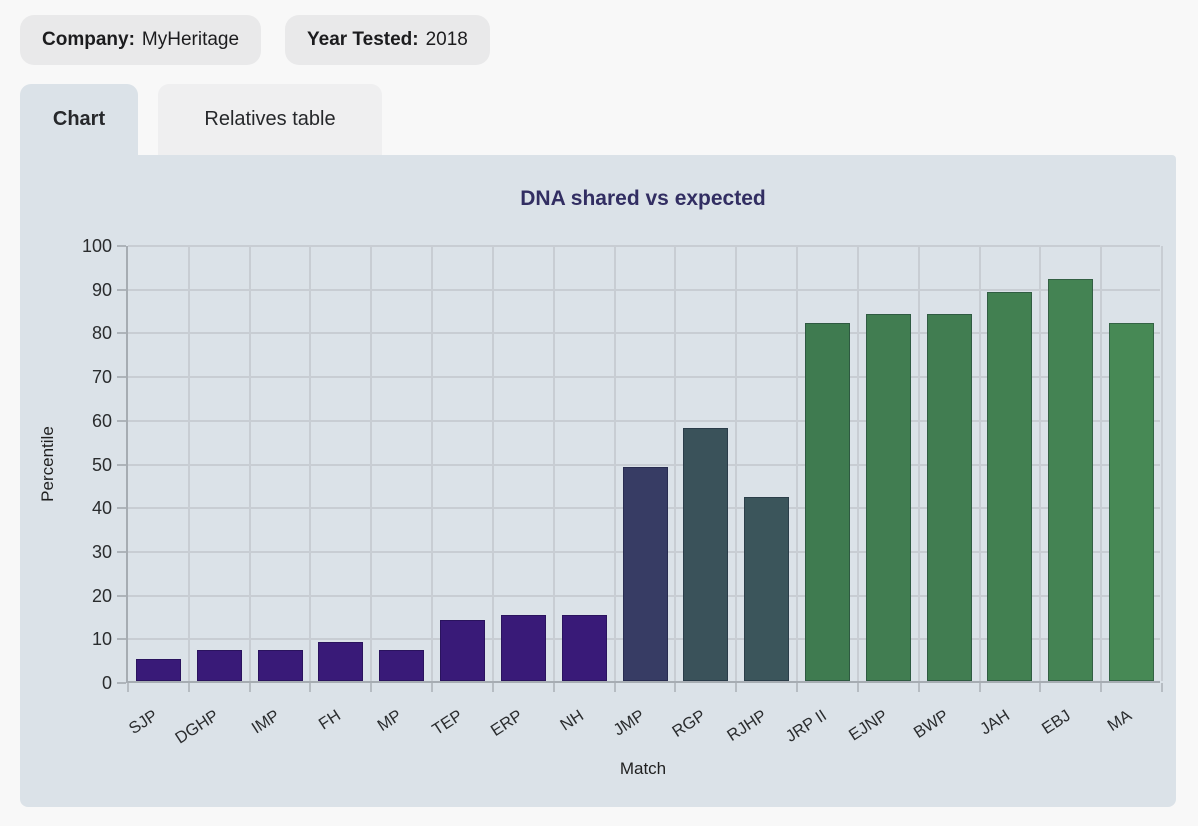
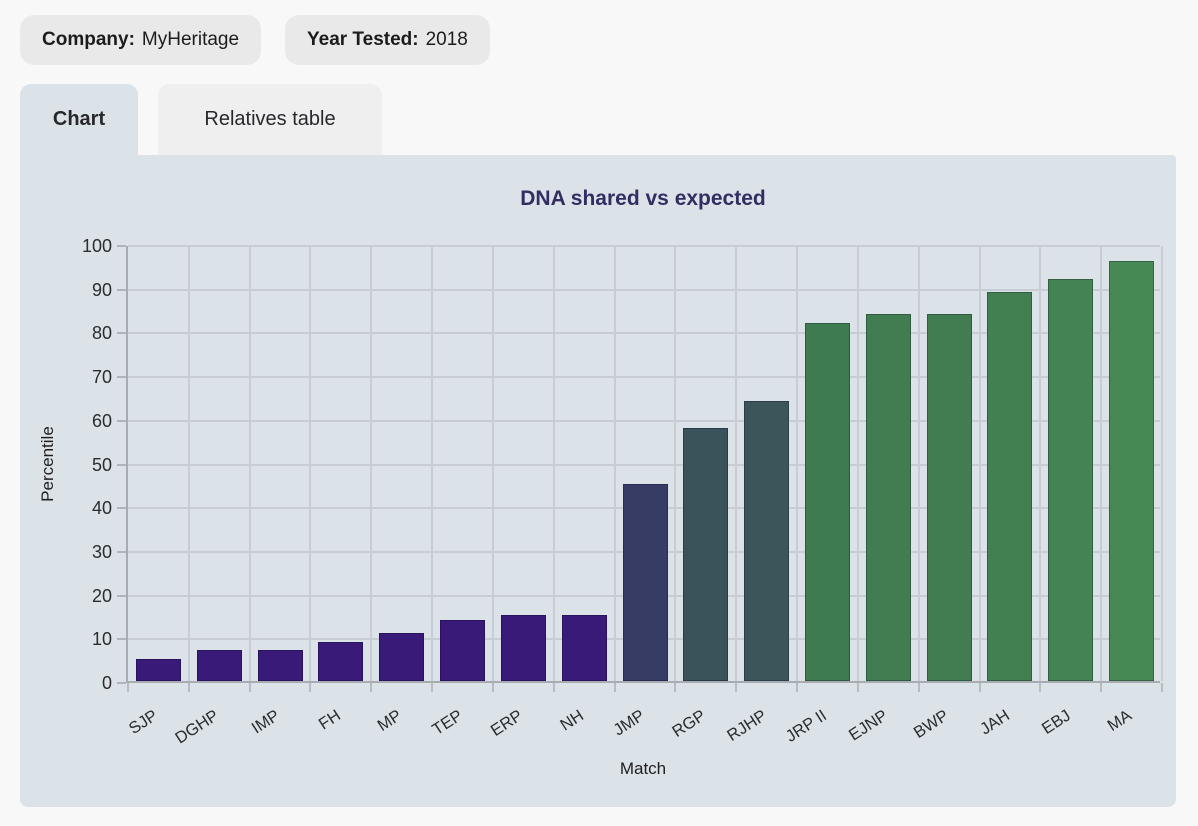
MP: 7 -> 11
JMP: 49 -> 45
RJHP: 42 -> 64
MA: 82 -> 96
